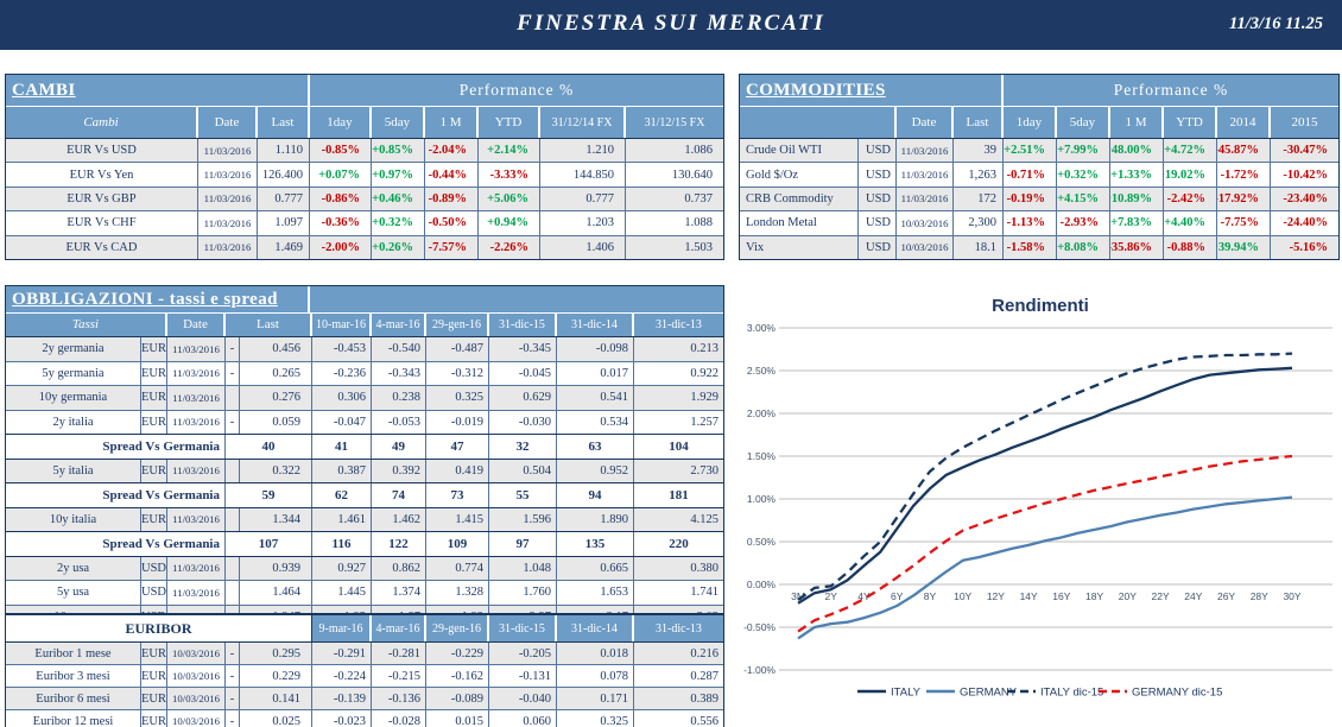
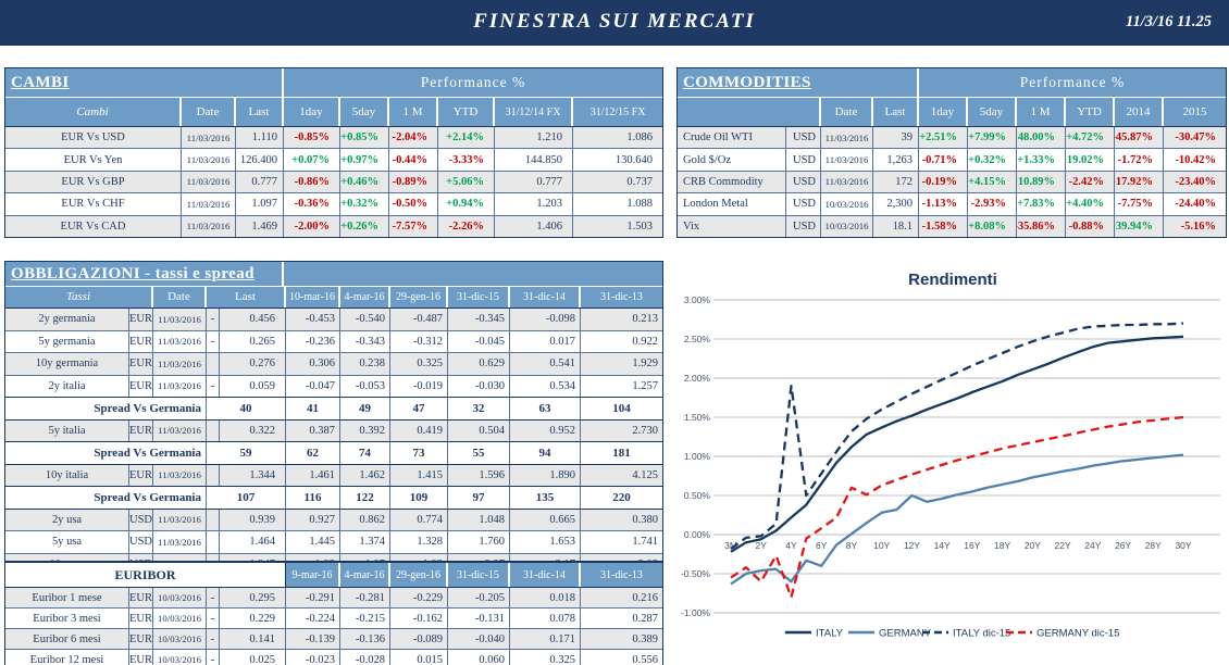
GERMANY dic-15/2Y: -0.3% -> -0.6%
GERMANY/4Y: -0.4% -> -0.6%
ITALY dic-15/4Y: 0.3% -> 1.9%
GERMANY dic-15/4Y: -0.2% -> -0.8%
GERMANY/6Y: -0.2% -> -0.4%
GERMANY dic-15/8Y: 0.4% -> 0.6%
GERMANY/12Y: 0.4% -> 0.5%
